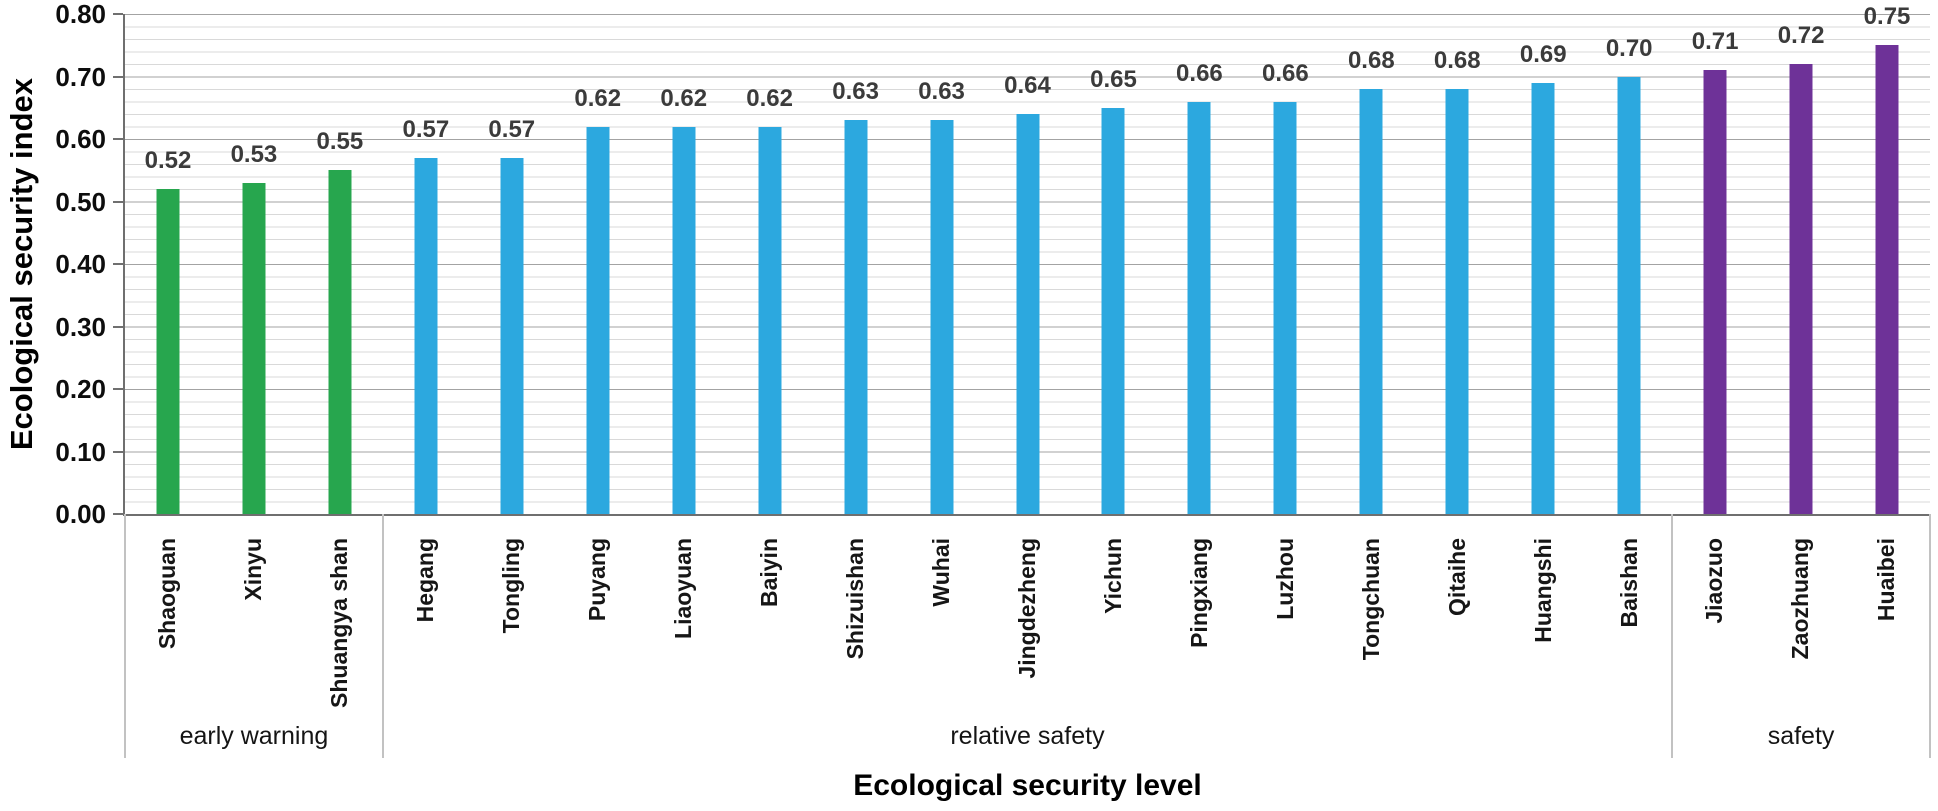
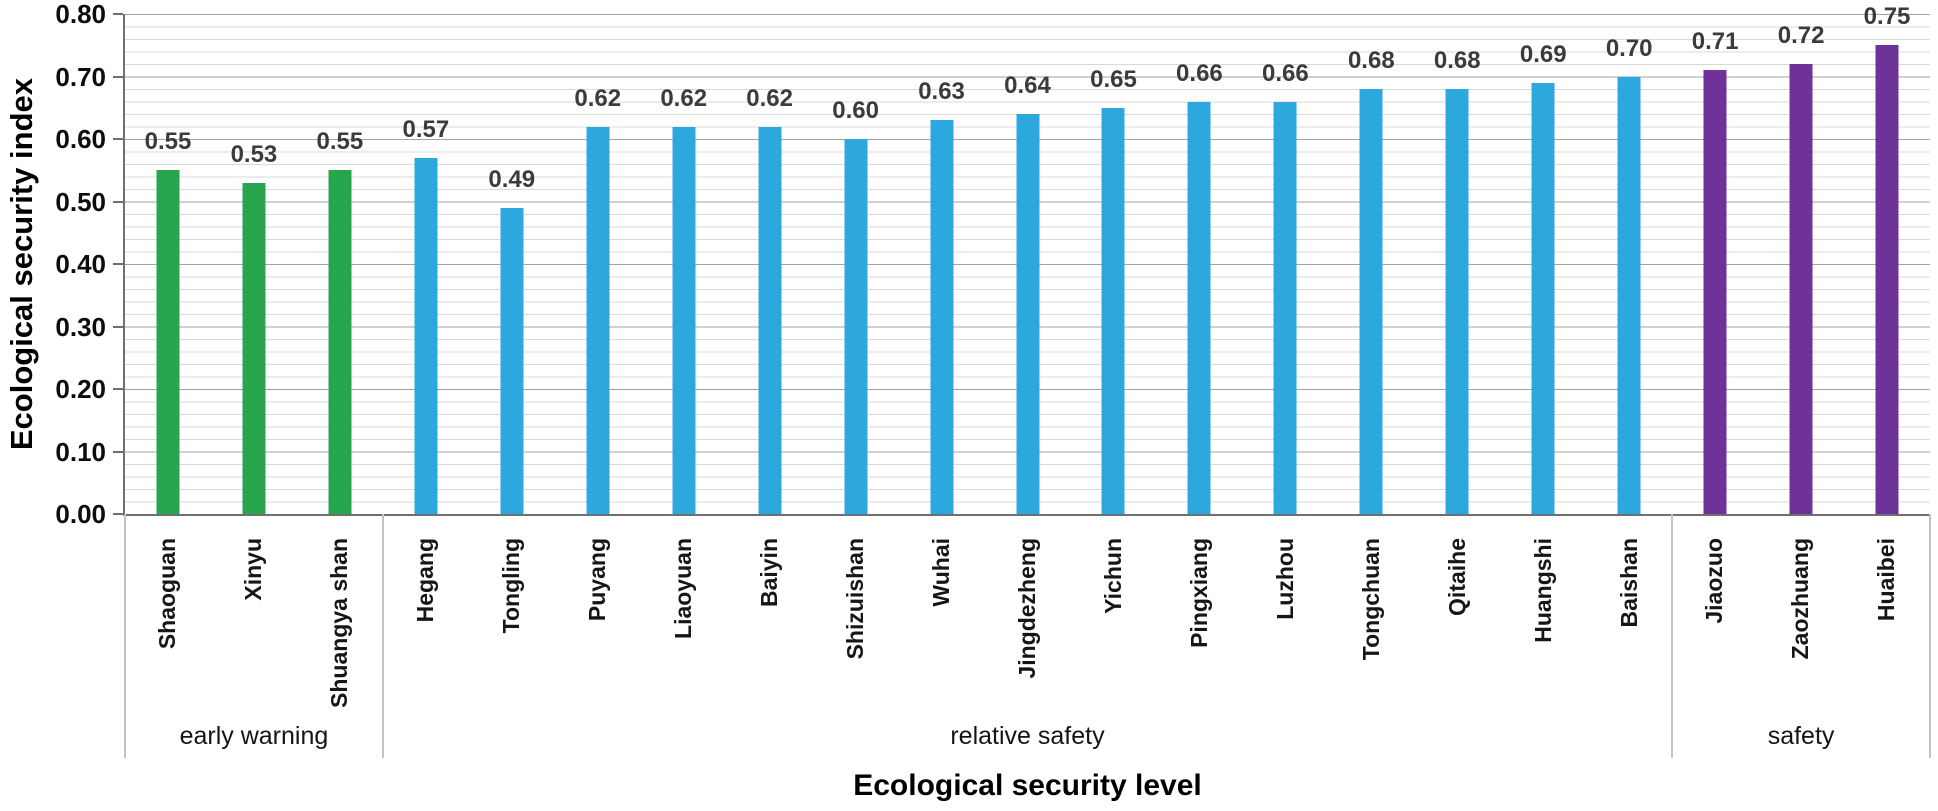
Shaoguan: 0.52 -> 0.55
Tongling: 0.57 -> 0.49
Shizuishan: 0.63 -> 0.60
